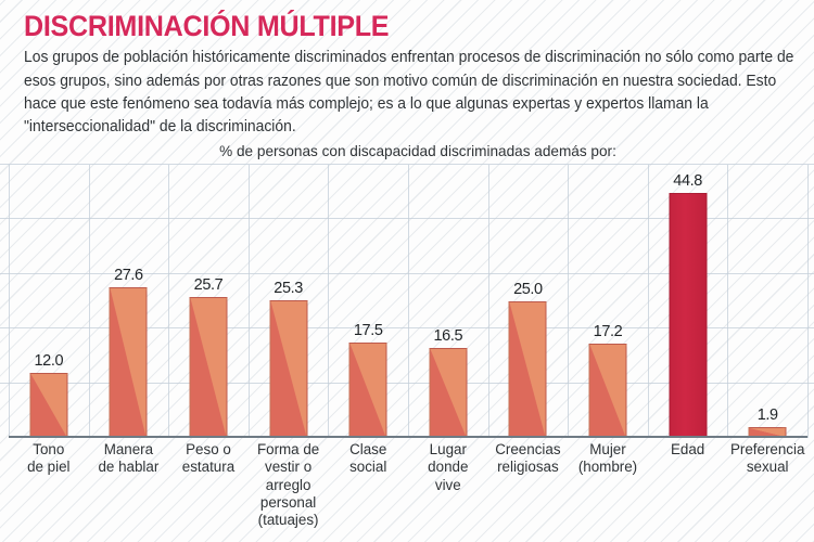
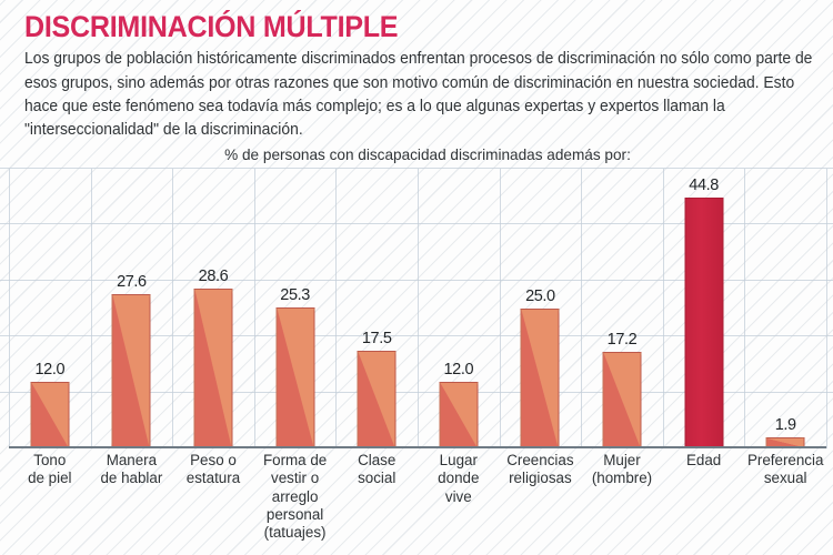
Peso o estatura: 25.7 -> 28.6
Lugar donde vive: 16.5 -> 12.0
